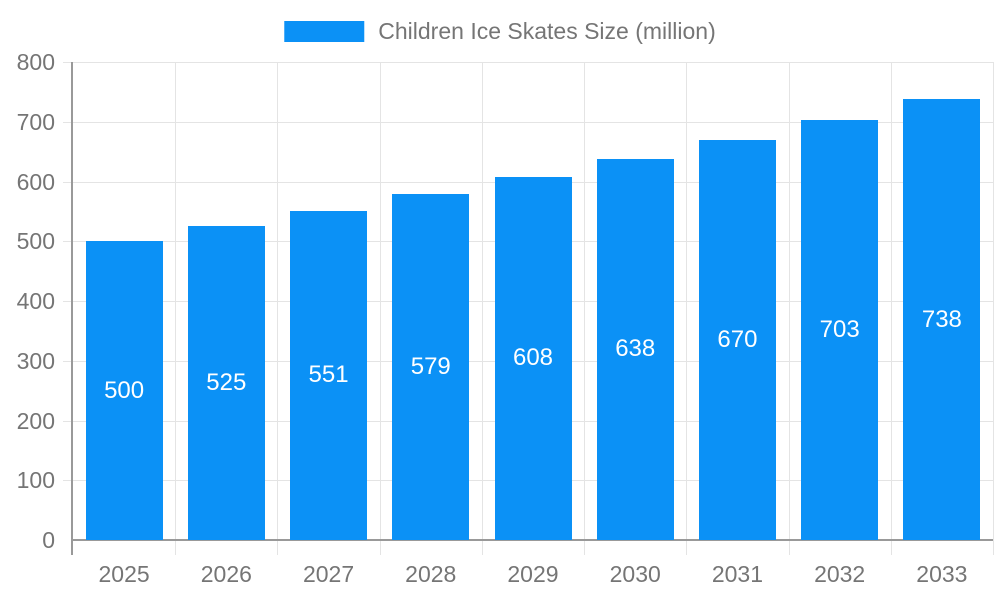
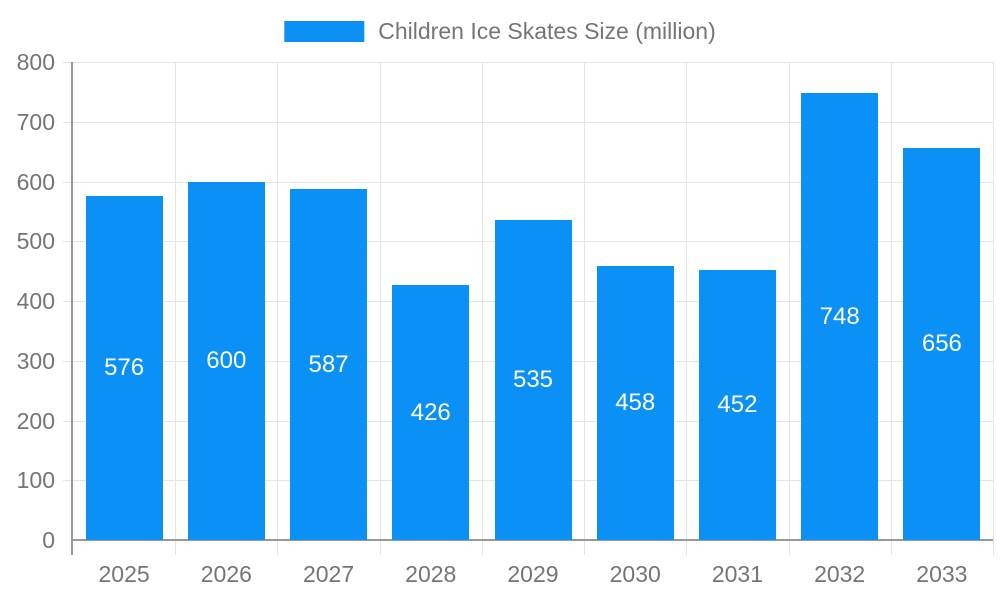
2025: 500 -> 576
2026: 525 -> 600
2027: 551 -> 587
2028: 579 -> 426
2029: 608 -> 535
2030: 638 -> 458
2031: 670 -> 452
2032: 703 -> 748
2033: 738 -> 656
